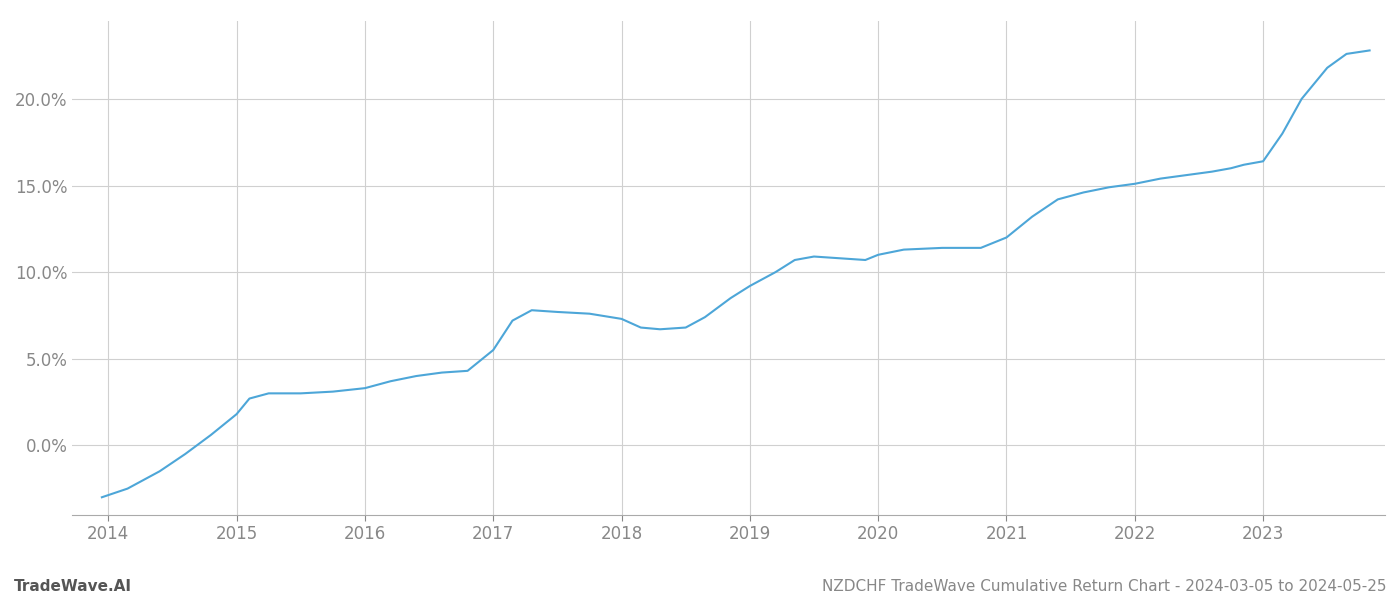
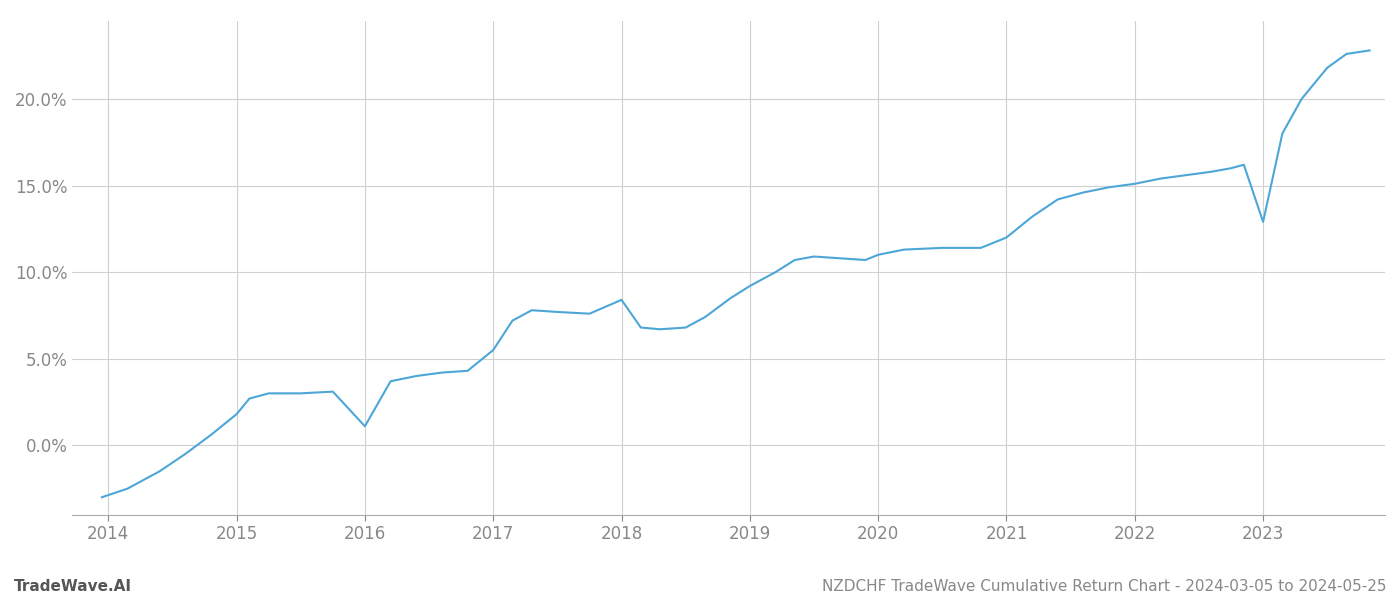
2016: 3.3% -> 1.1%
2018: 7.3% -> 8.4%
2023: 16.4% -> 12.9%
